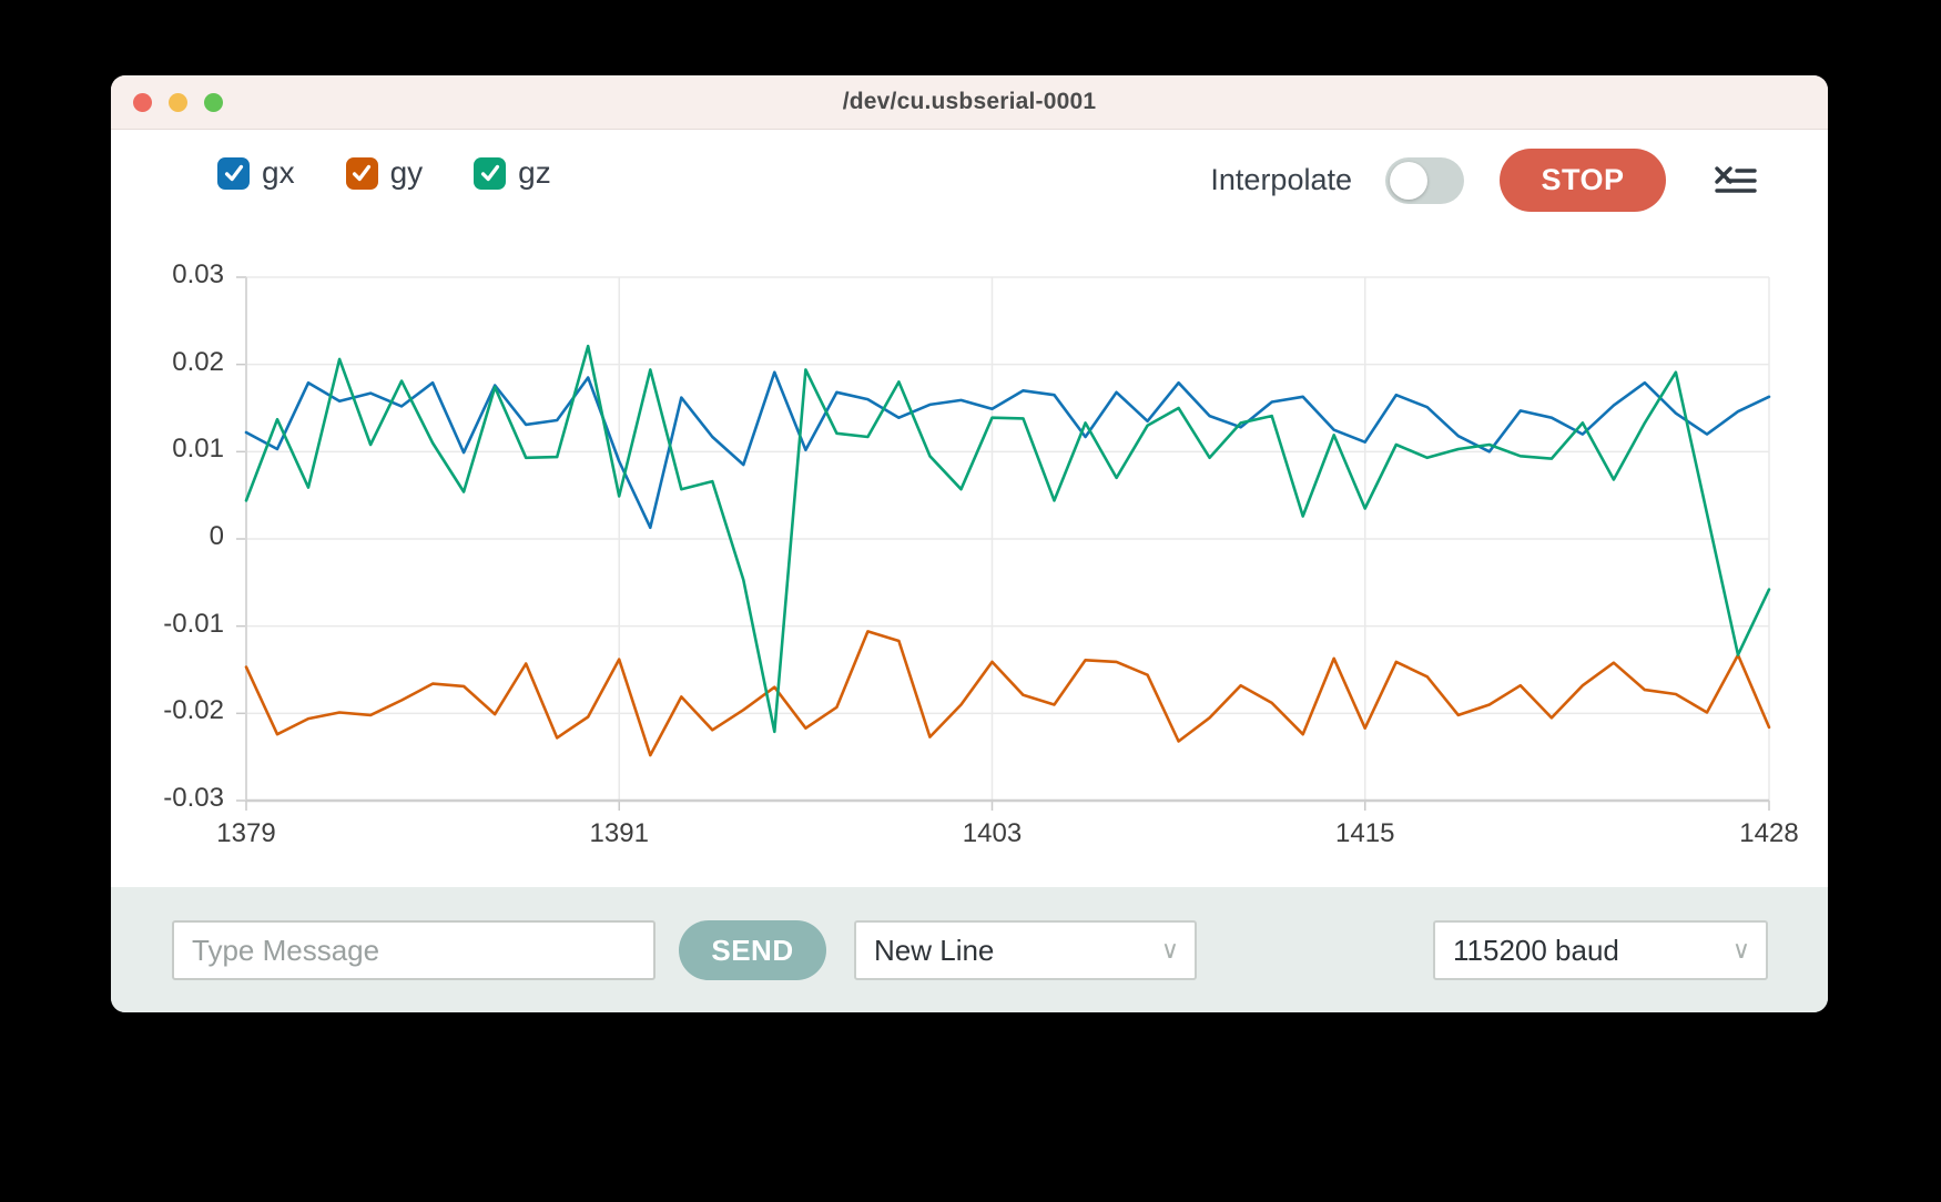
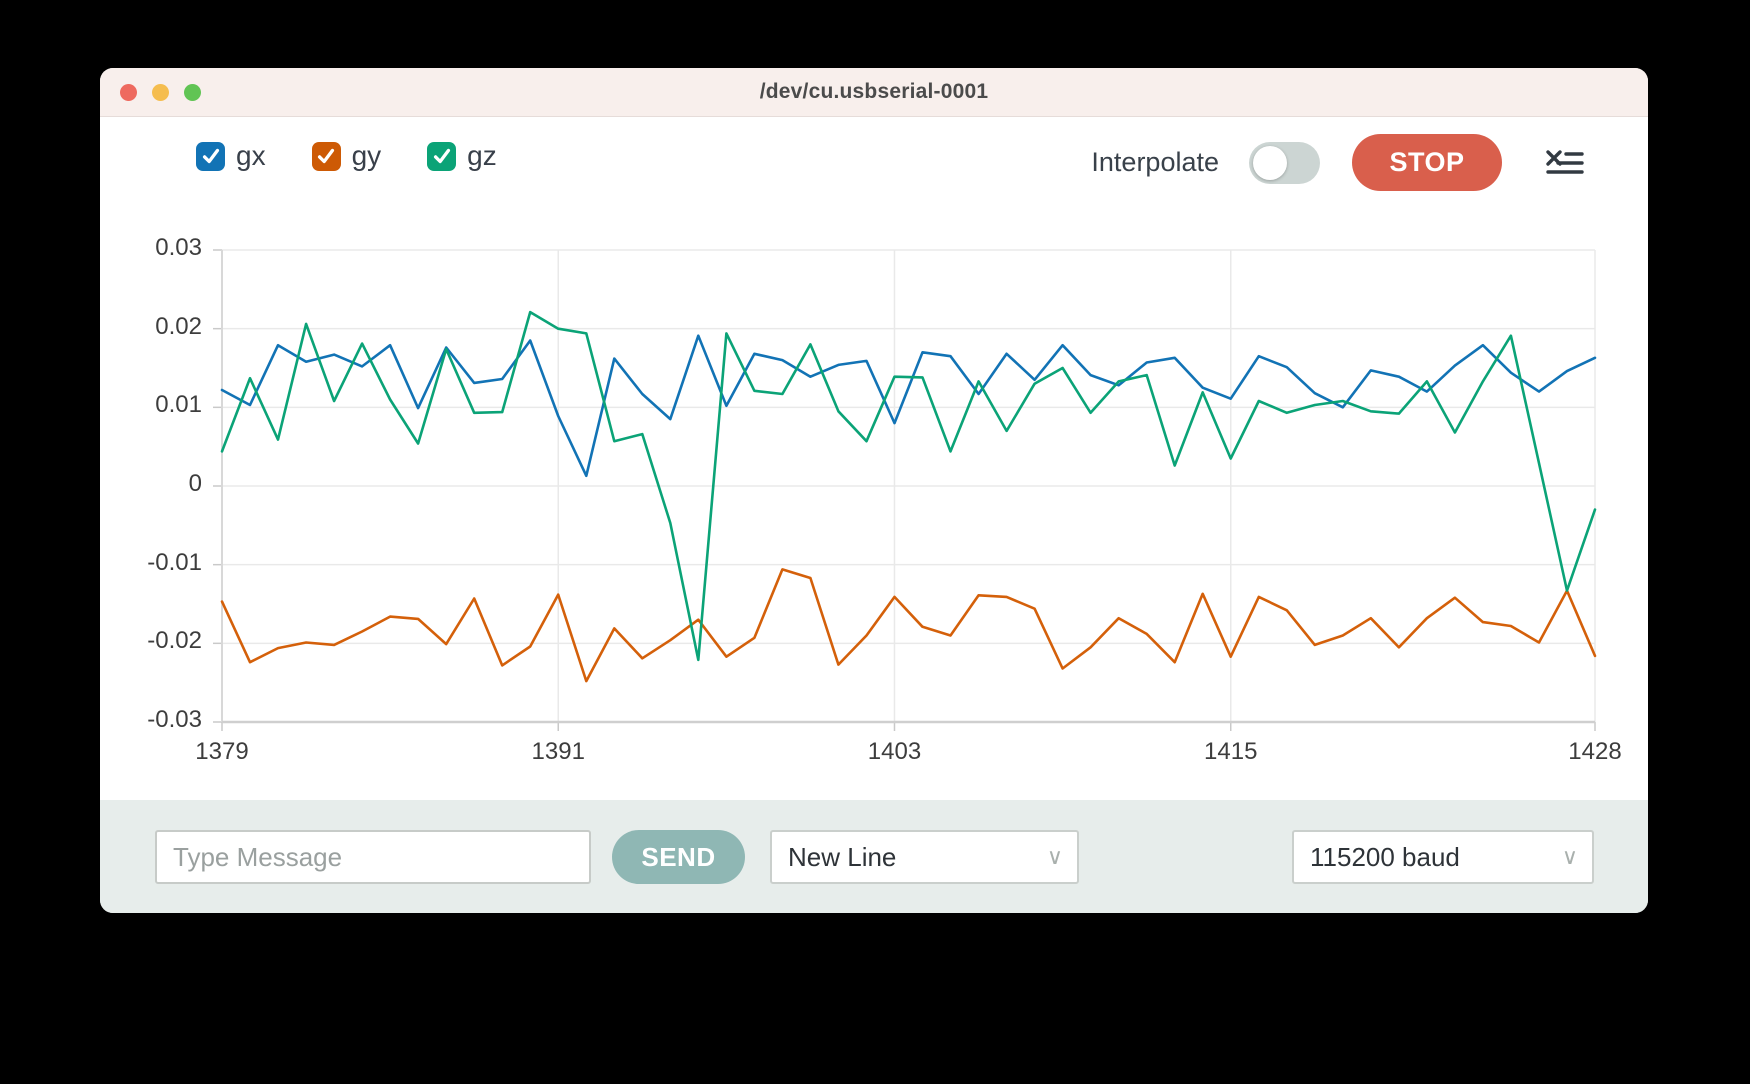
gz/1391: 0.005 -> 0.020
gx/1403: 0.015 -> 0.008
gz/1428: -0.006 -> -0.003
